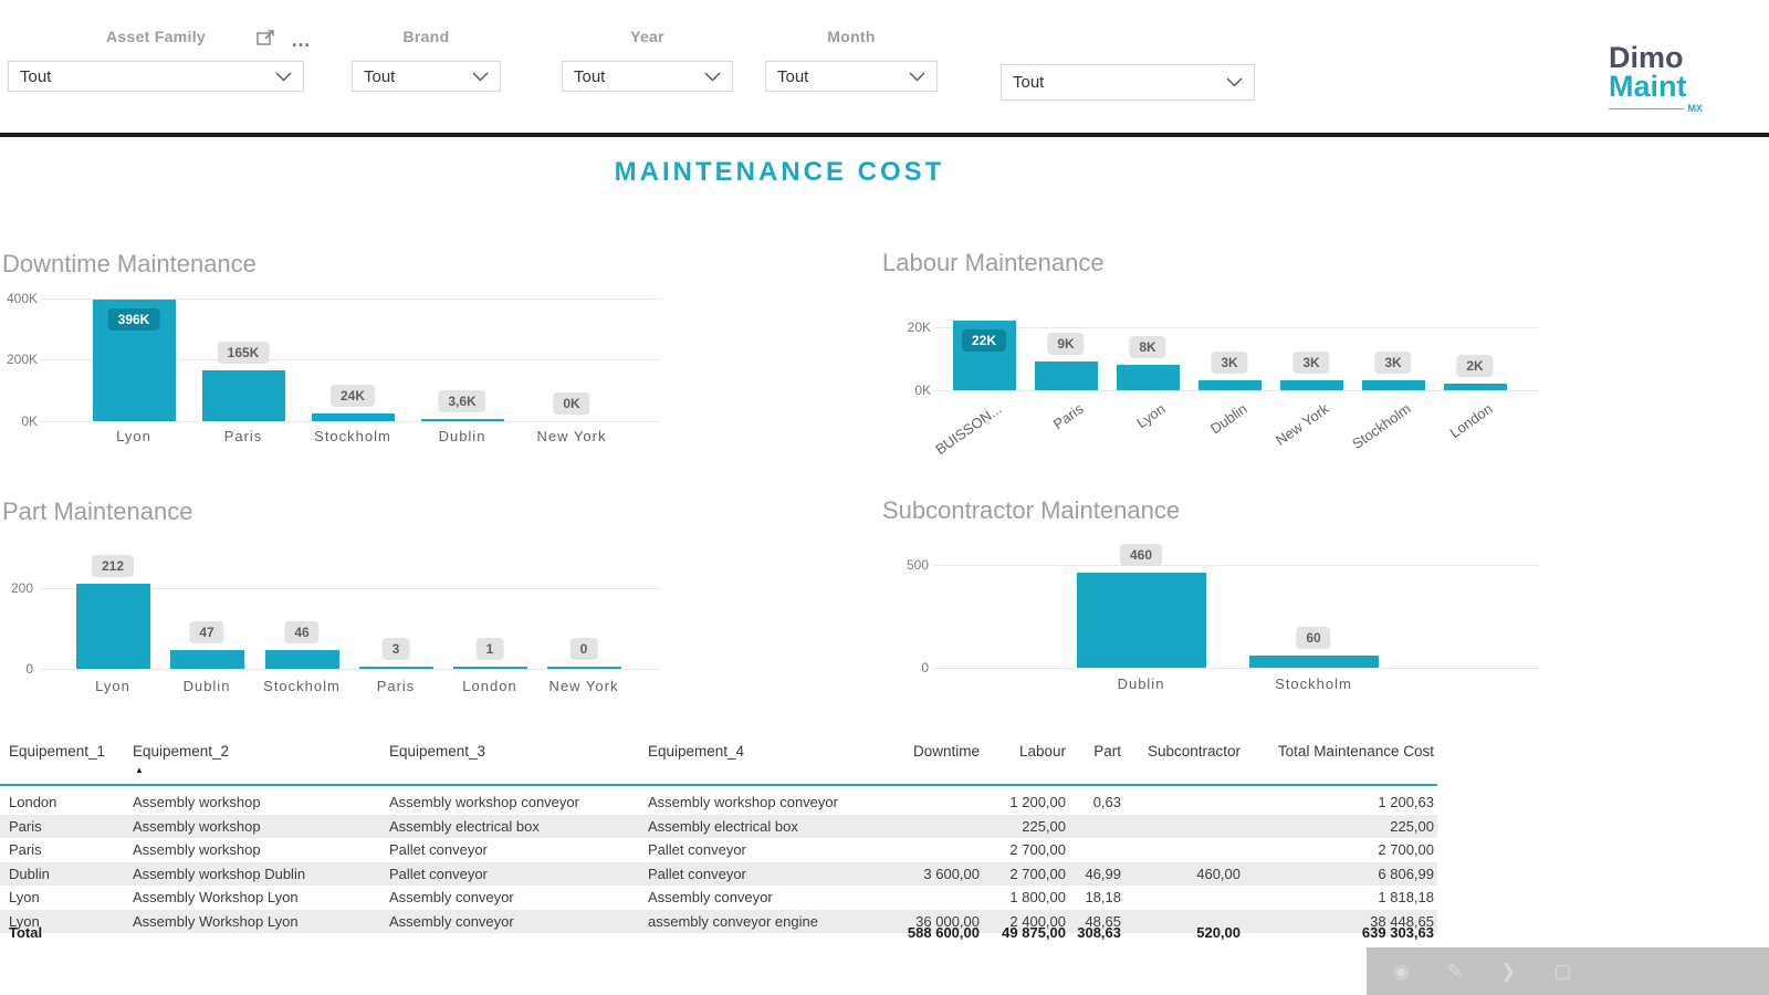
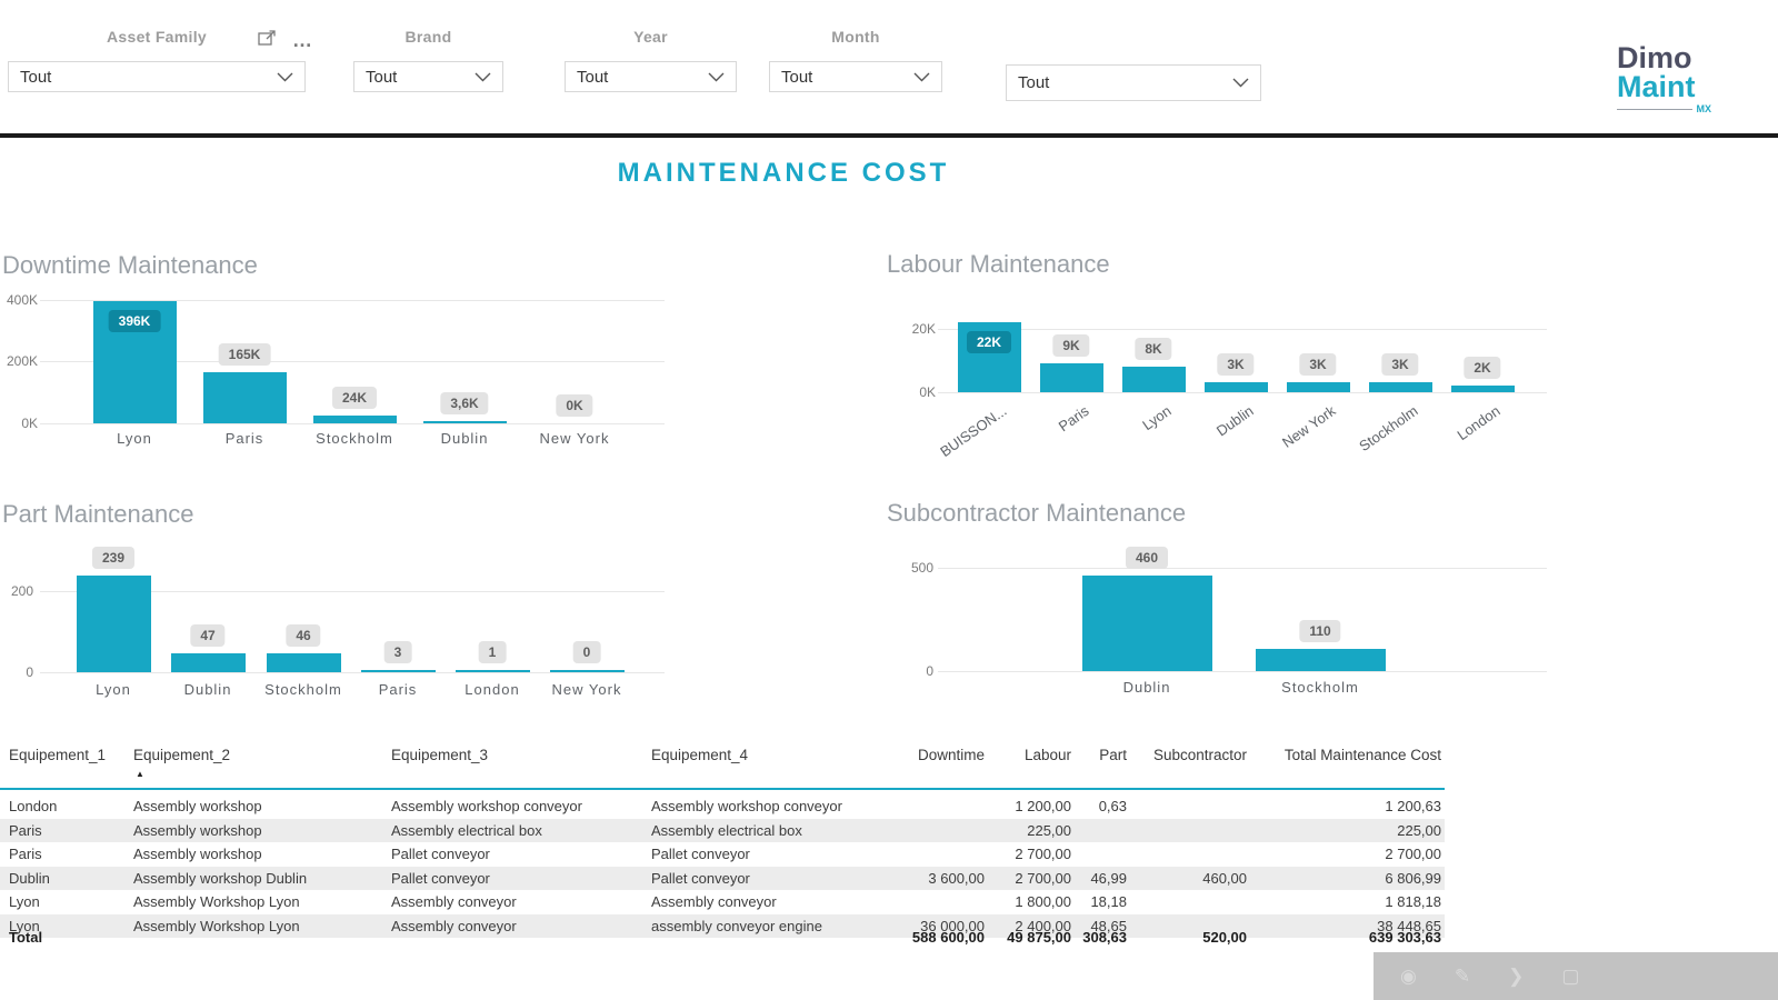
Part Maintenance/Lyon: 212 -> 239
Subcontractor Maintenance/Stockholm: 60 -> 110
